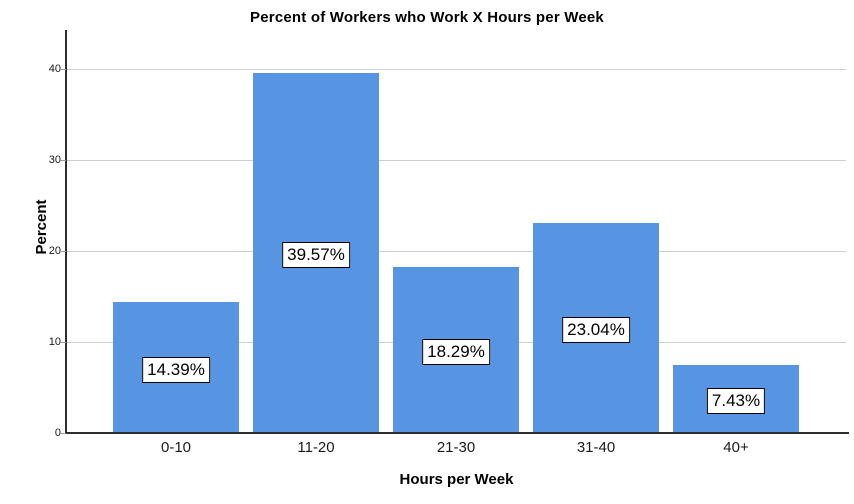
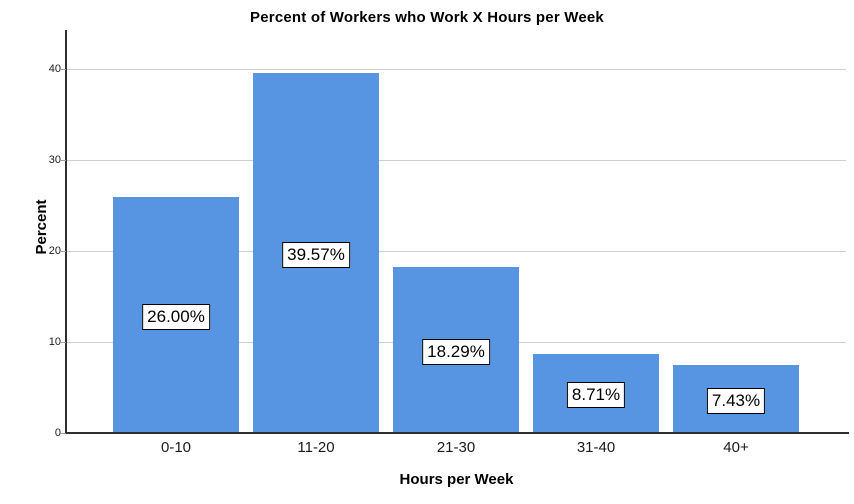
0-10: 14.39% -> 26.00%
31-40: 23.04% -> 8.71%
